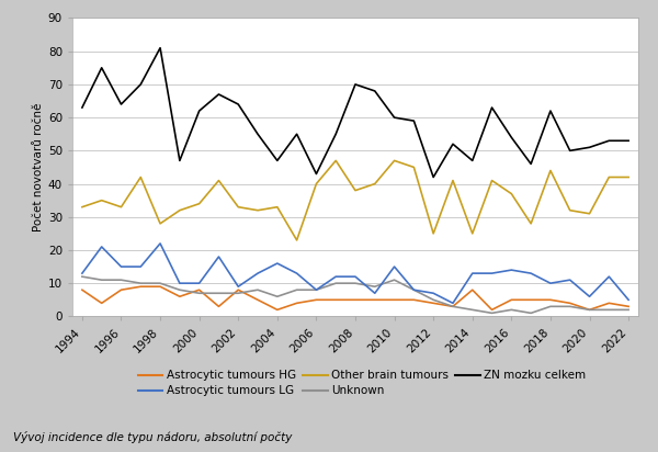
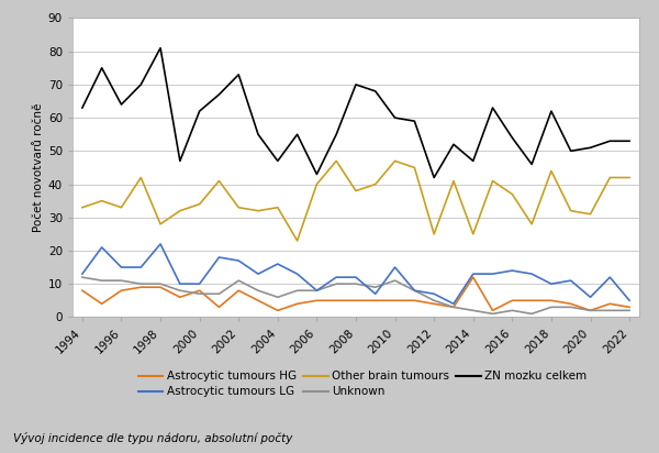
Astrocytic tumours LG/2002: 9 -> 17
Unknown/2002: 7 -> 11
ZN mozku celkem/2002: 64 -> 73
Astrocytic tumours HG/2014: 8 -> 12
